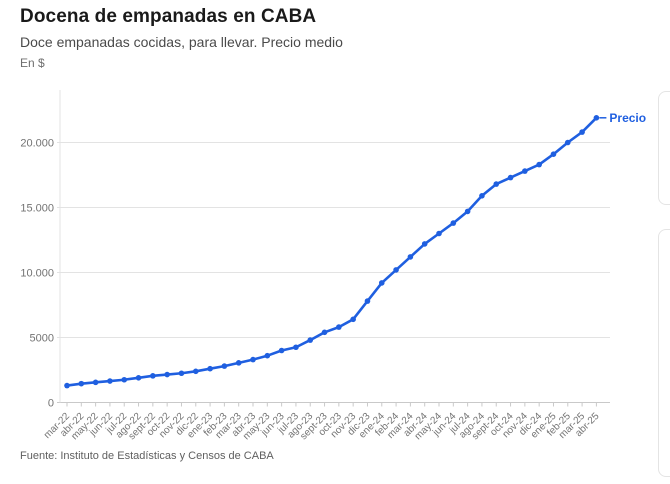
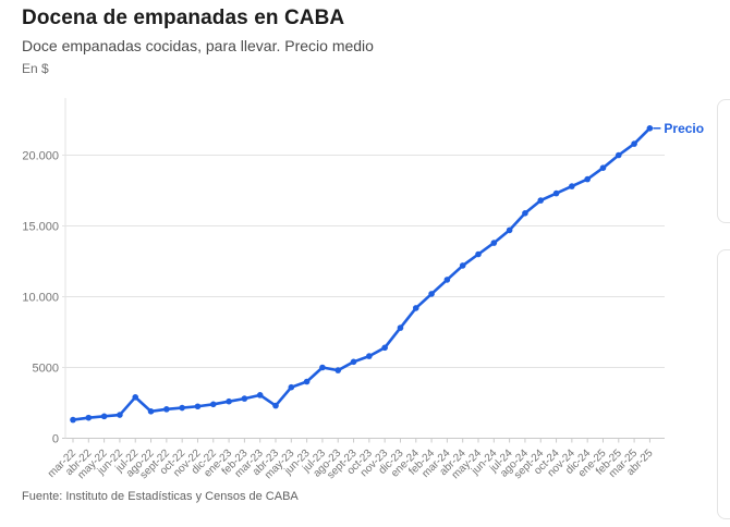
jul-22: 1800 -> 2900
abr-23: 3300 -> 2300
jul-23: 4200 -> 5000
